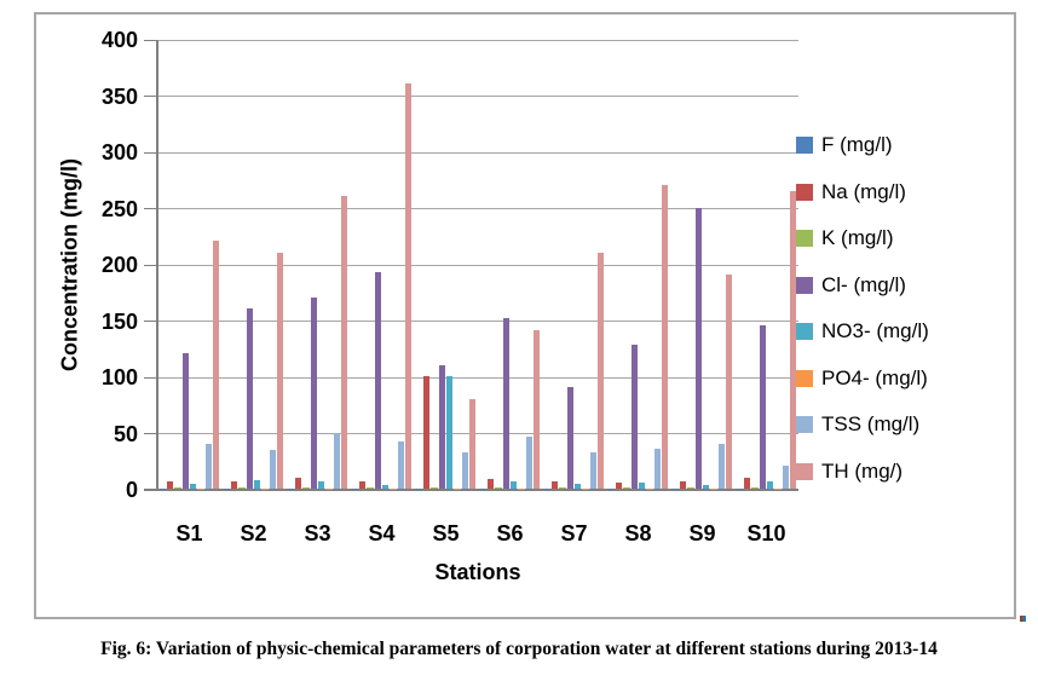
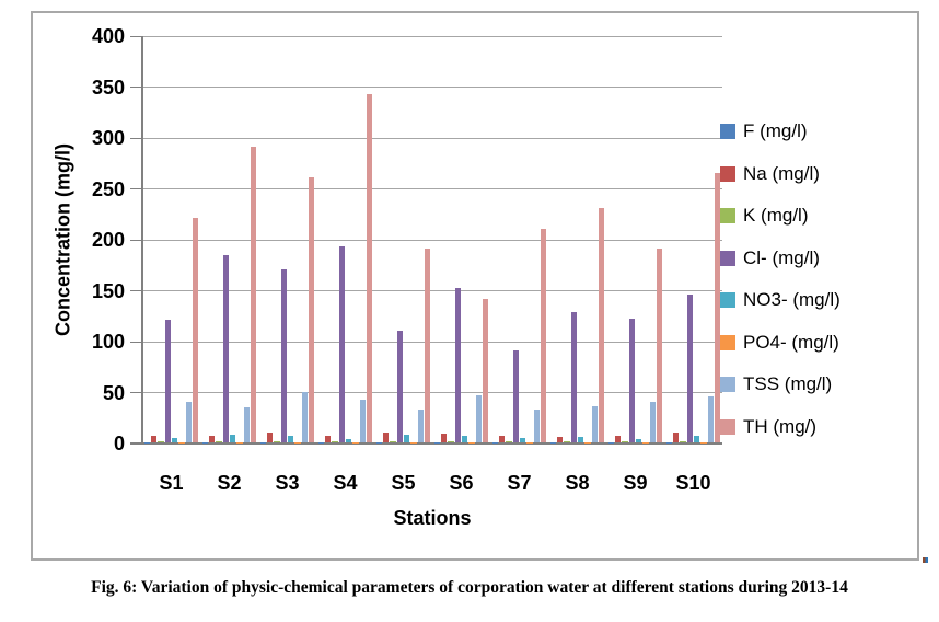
Cl- (mg/l)/S2: 160 -> 180
TH (mg/)/S2: 210 -> 290
TH (mg/)/S4: 360 -> 340
Na (mg/l)/S5: 100 -> 10
NO3- (mg/l)/S5: 100 -> 10
TH (mg/)/S5: 80 -> 190
TH (mg/)/S8: 270 -> 230
Cl- (mg/l)/S9: 250 -> 120
TSS (mg/l)/S10: 20 -> 40
